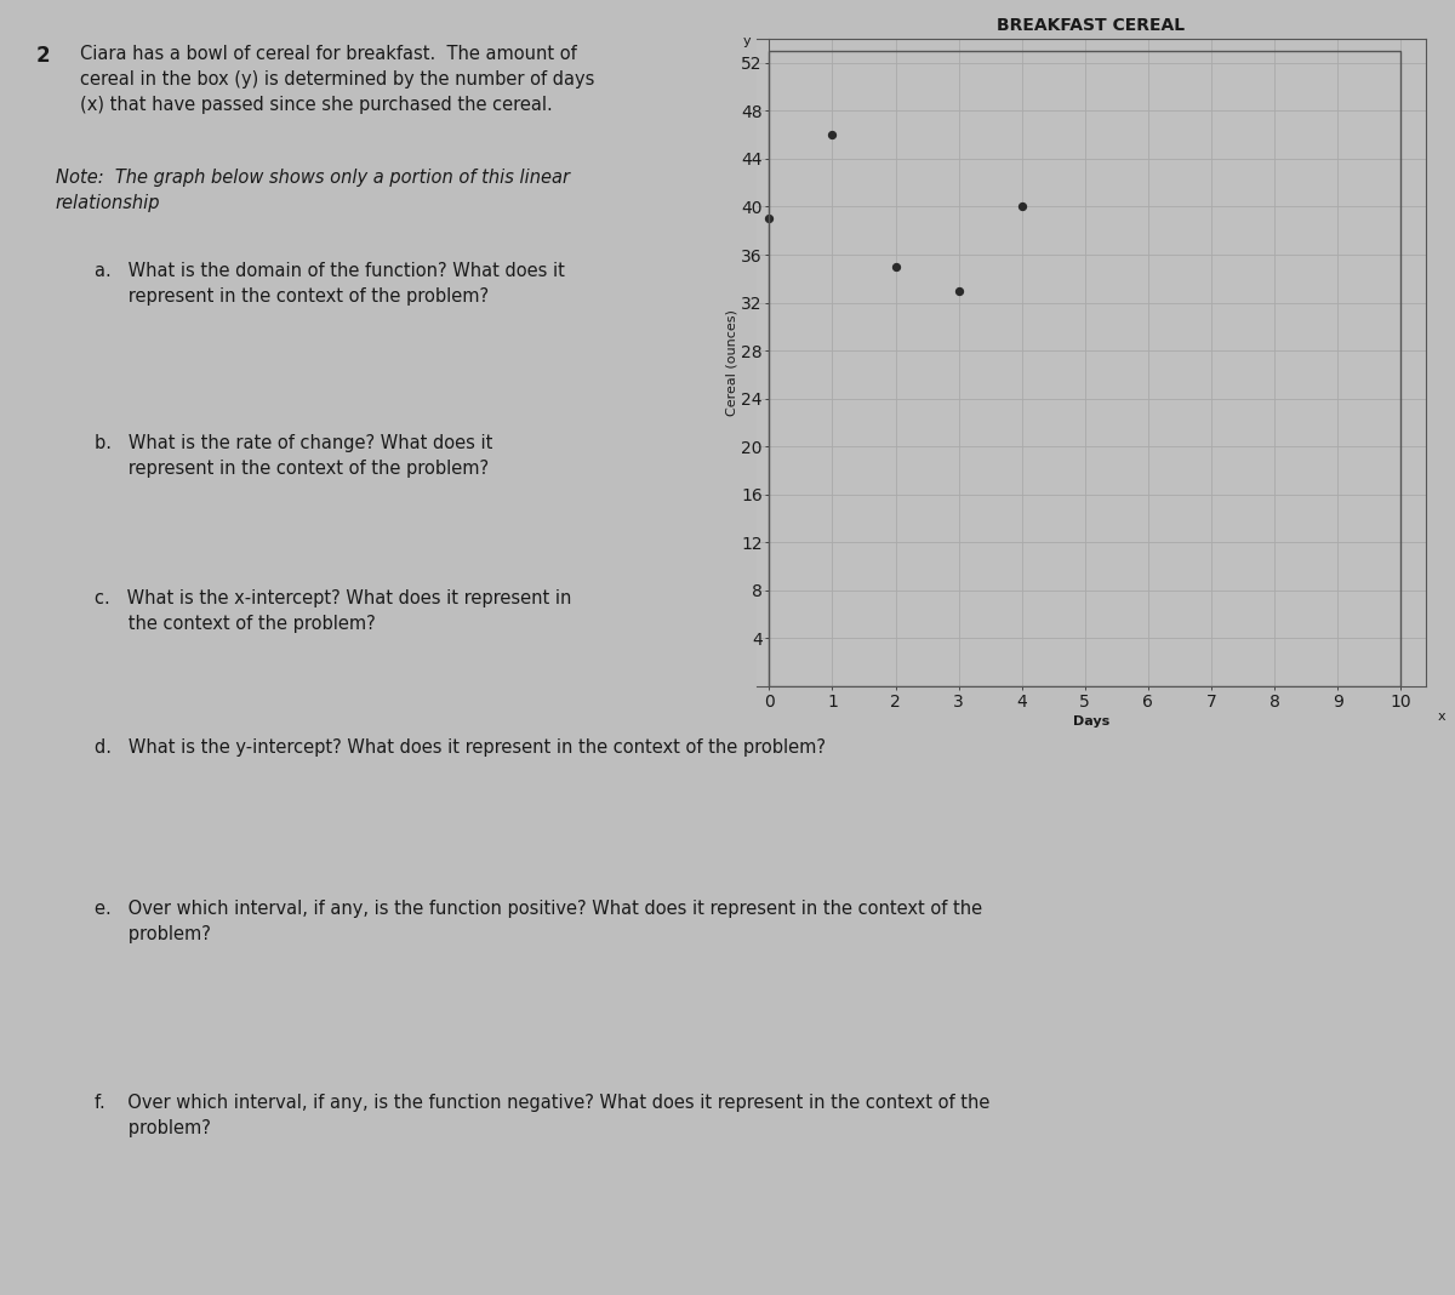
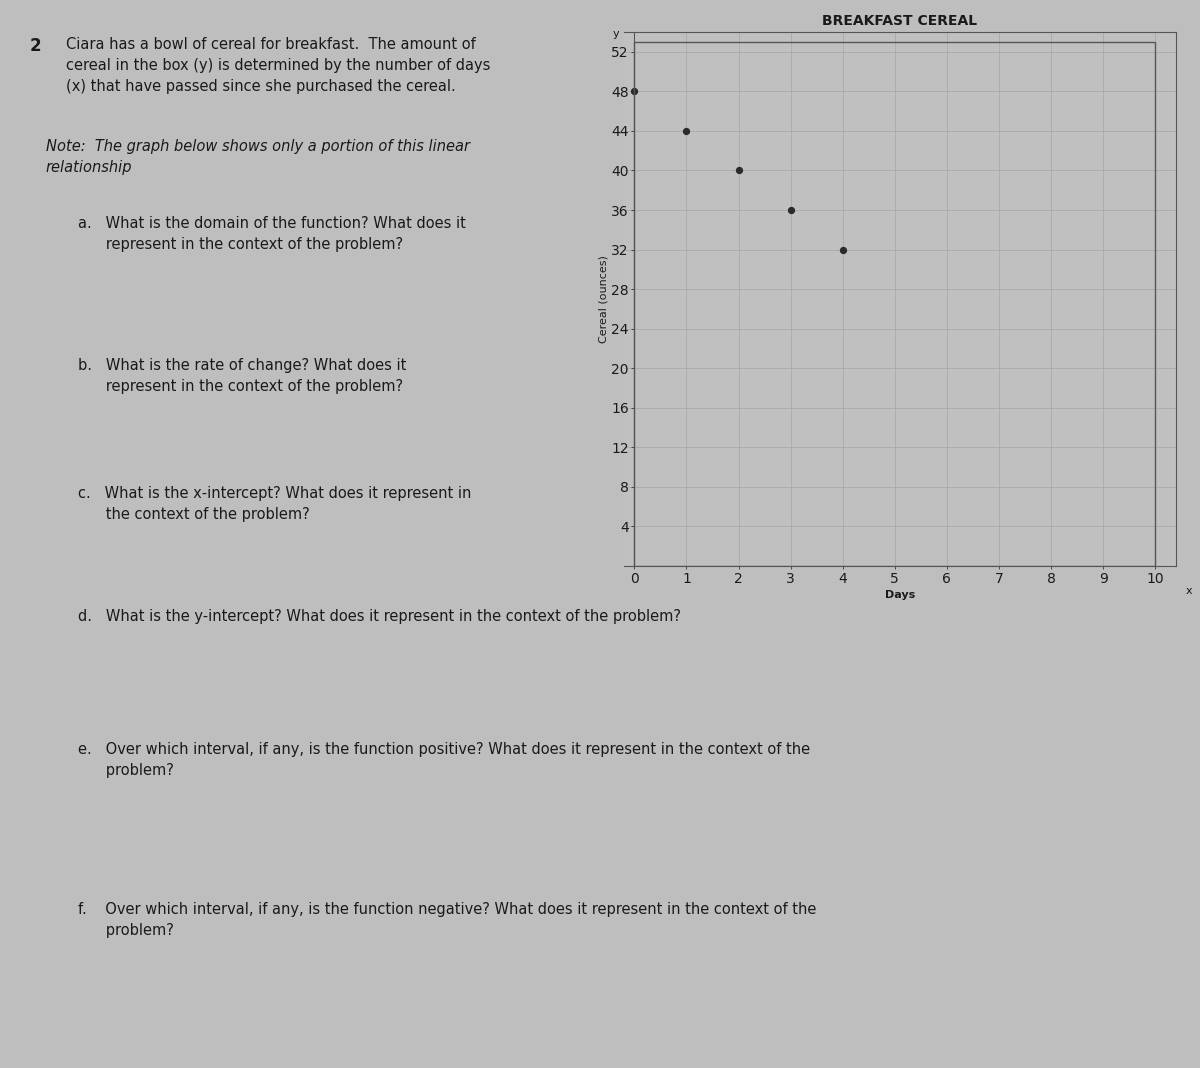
0: 39 -> 48
1: 46 -> 44
2: 35 -> 40
3: 33 -> 36
4: 40 -> 32
